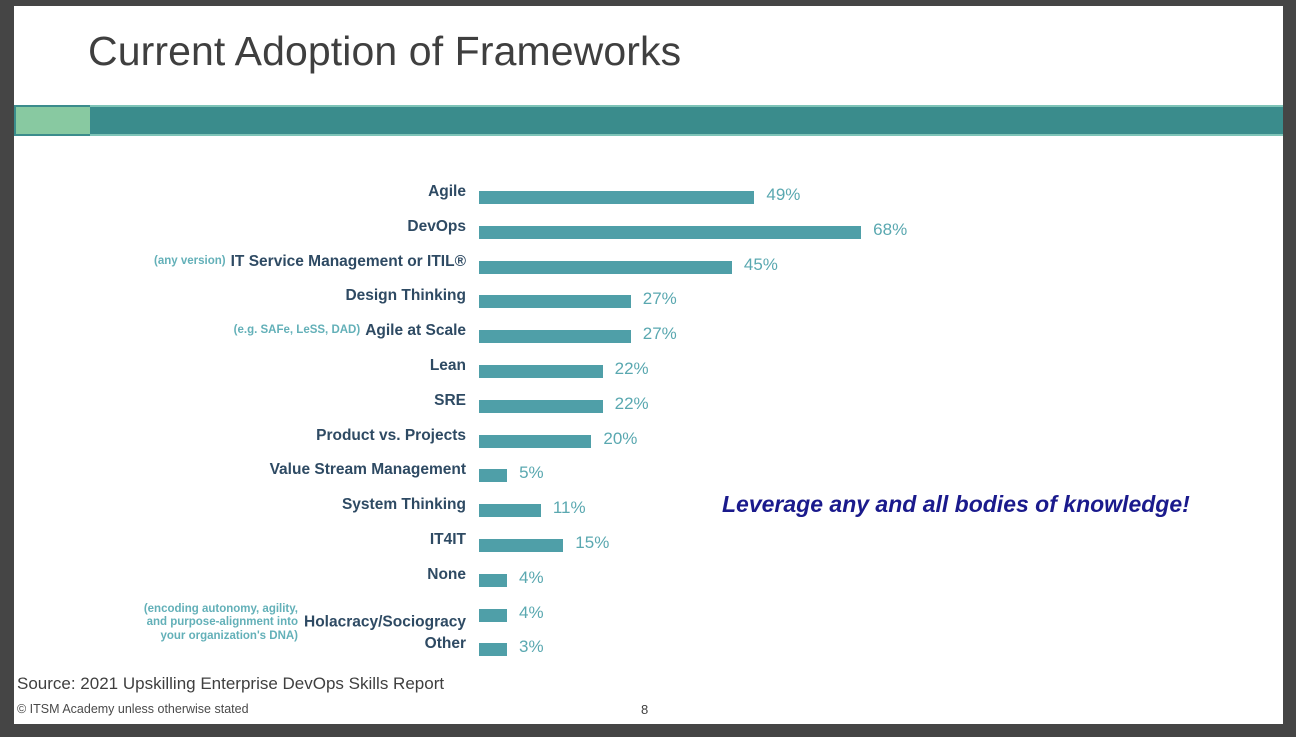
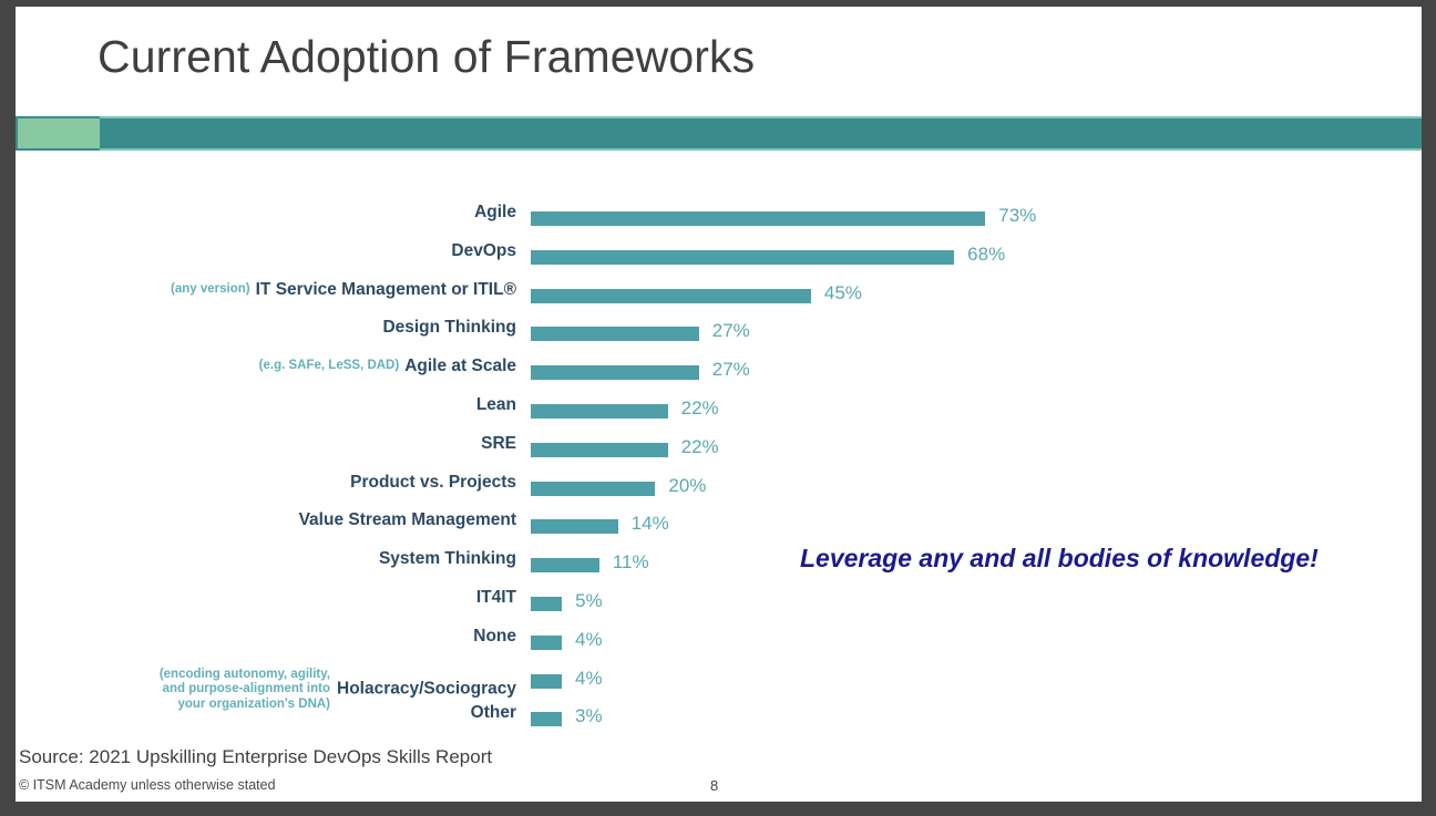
Agile: 49% -> 73%
Value Stream Management: 5% -> 14%
IT4IT: 15% -> 5%
